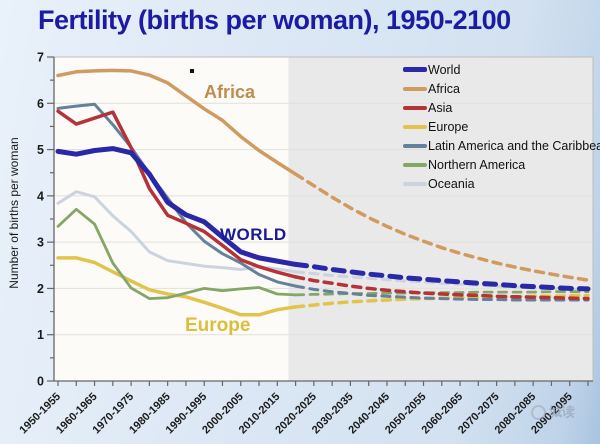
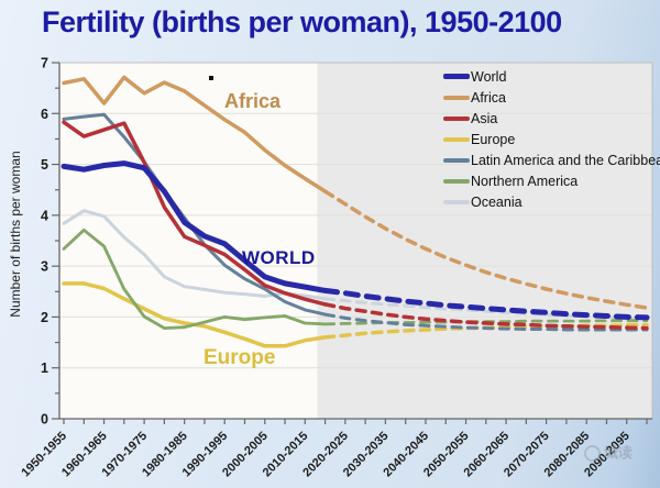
Africa/1960-1965: 6.7 -> 6.2
Africa/1970-1975: 6.7 -> 6.4
